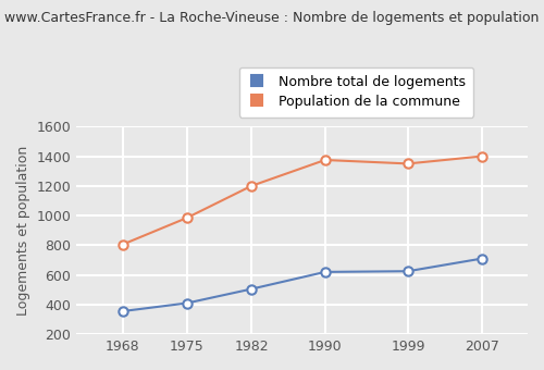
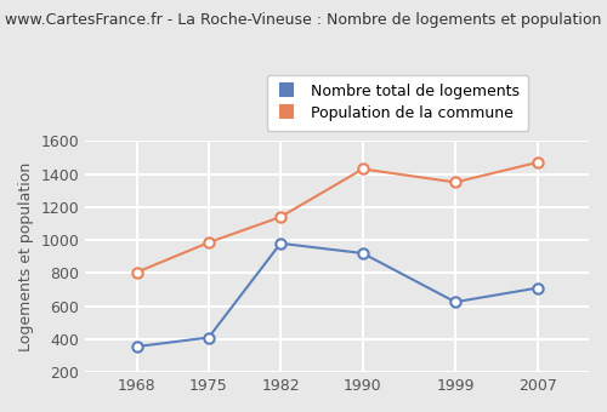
Nombre total de logements/1982: 500 -> 980
Population de la commune/1982: 1200 -> 1140
Nombre total de logements/1990: 620 -> 920
Population de la commune/1990: 1380 -> 1430
Population de la commune/2007: 1400 -> 1470
